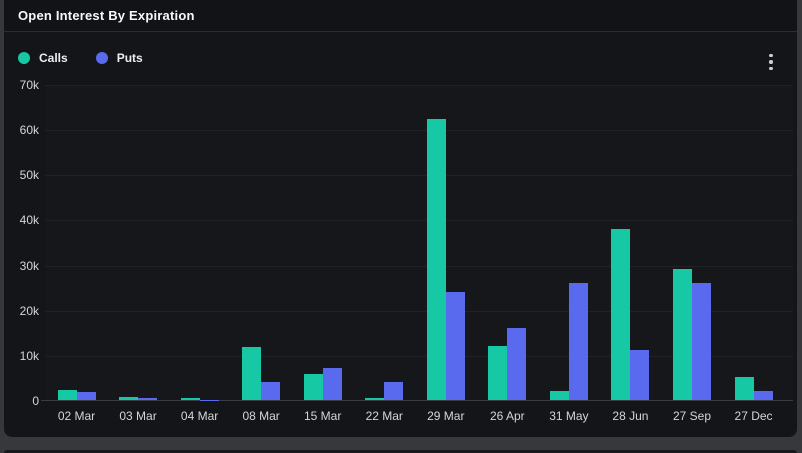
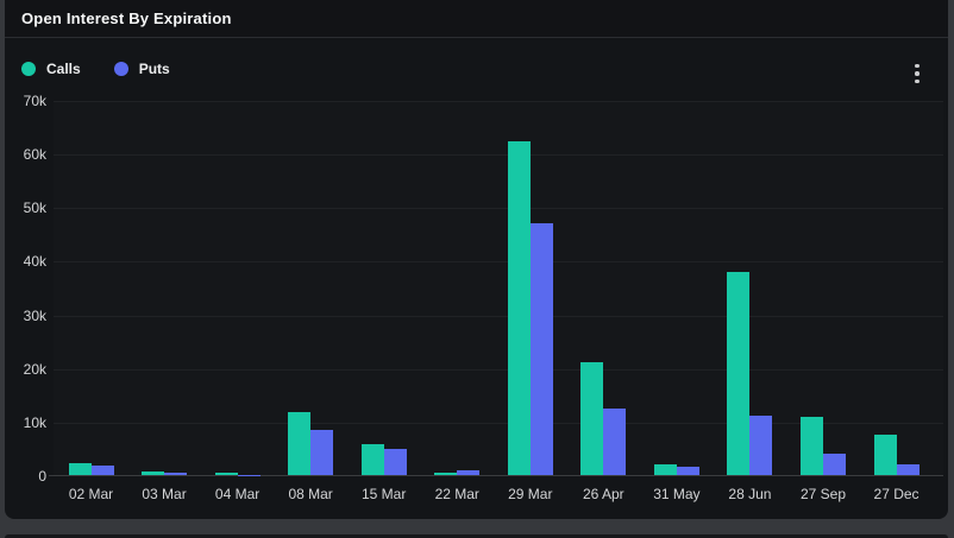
Puts/08 Mar: 4k -> 8k
Puts/15 Mar: 7k -> 5k
Puts/22 Mar: 4k -> 1k
Puts/29 Mar: 24k -> 47k
Calls/26 Apr: 12k -> 21k
Puts/26 Apr: 16k -> 12k
Puts/31 May: 26k -> 2k
Calls/27 Sep: 29k -> 11k
Puts/27 Sep: 26k -> 4k
Calls/27 Dec: 5k -> 8k
